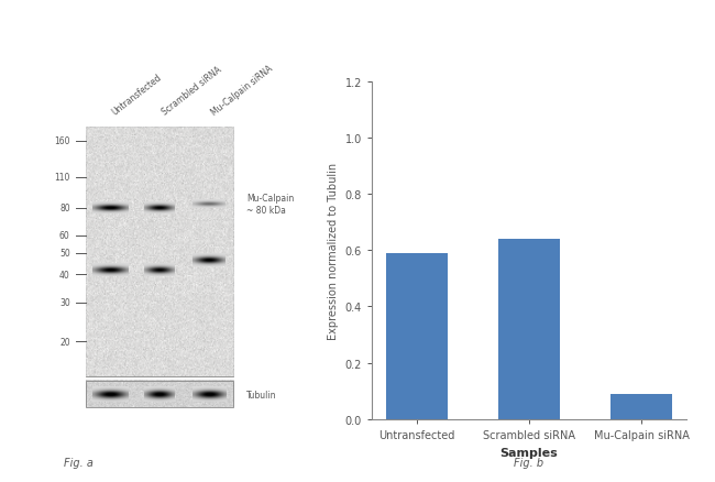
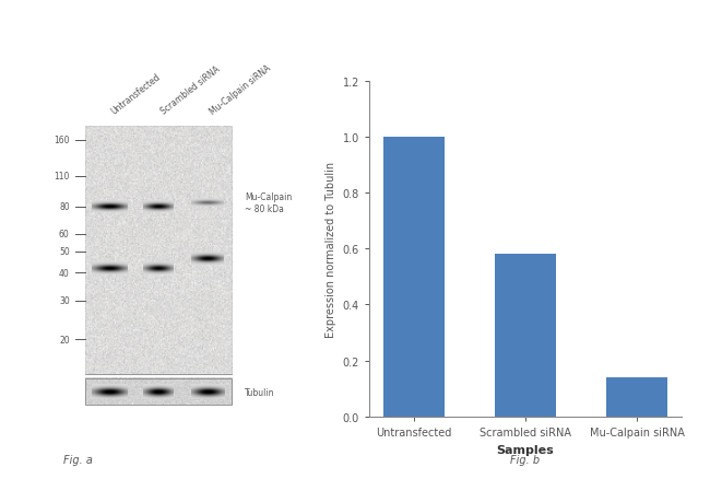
Untransfected: 0.59 -> 1.00
Scrambled siRNA: 0.64 -> 0.58
Mu-Calpain siRNA: 0.09 -> 0.14
